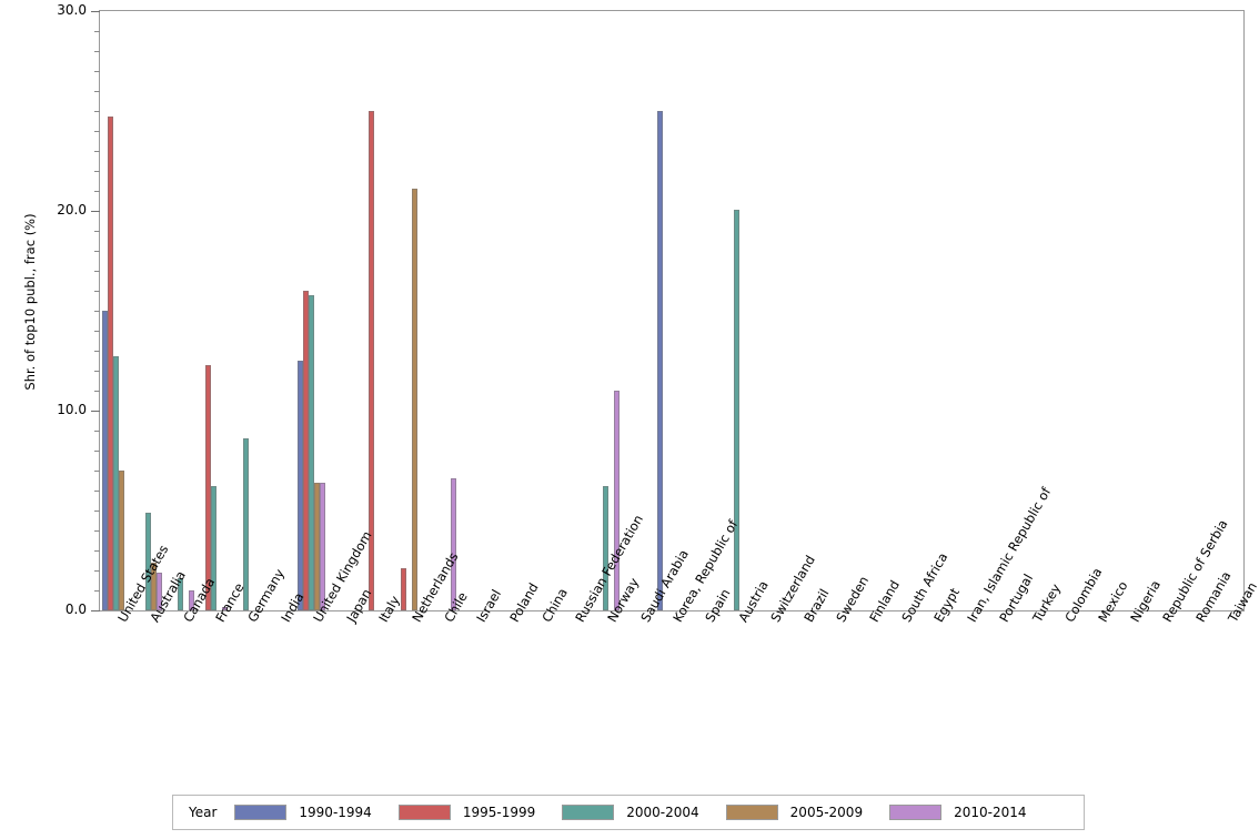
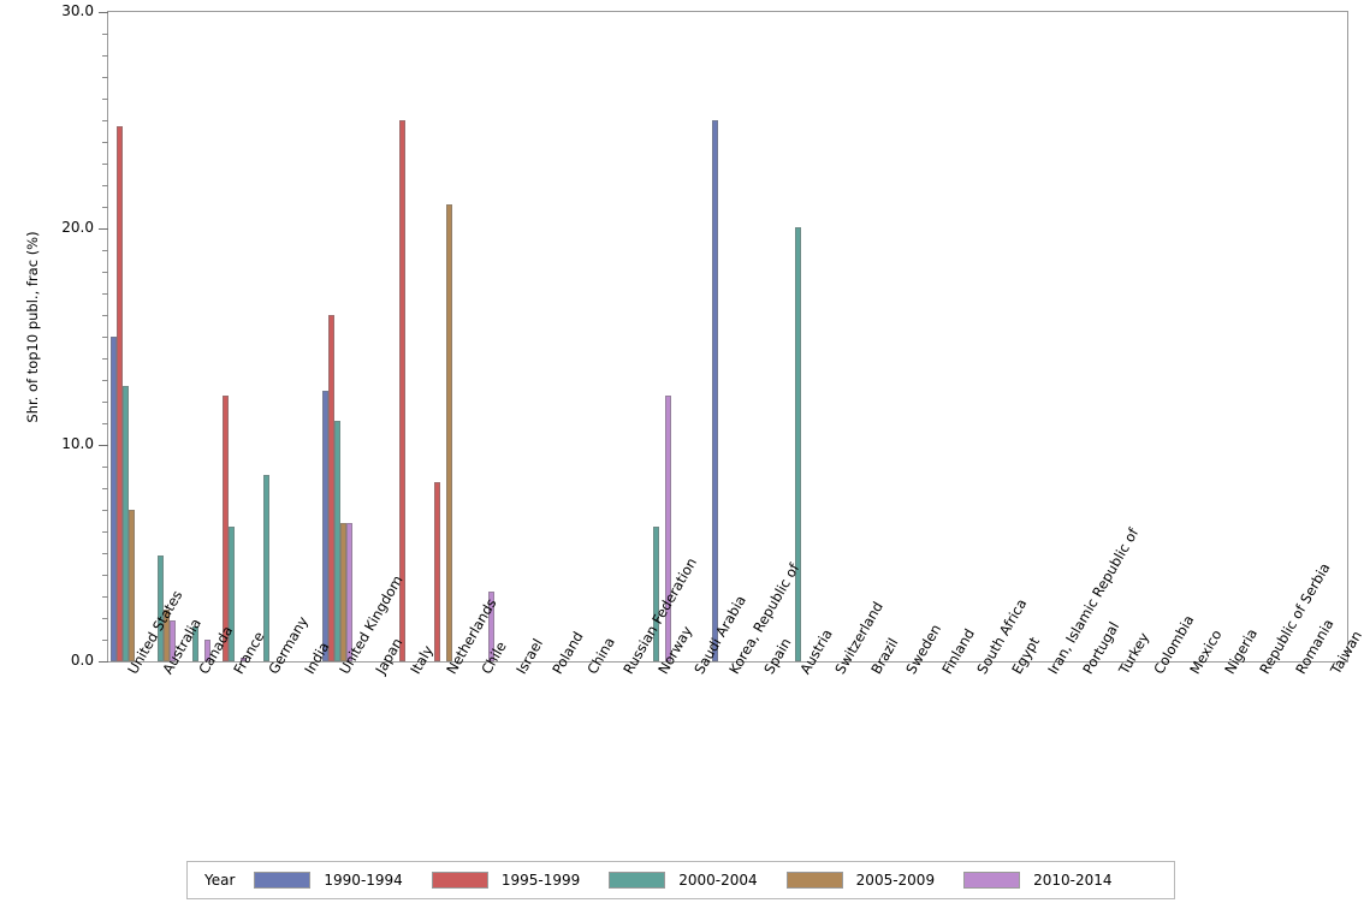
2000-2004/United Kingdom: 15.8 -> 11.1
1995-1999/Netherlands: 2.1 -> 8.3
2010-2014/Chile: 6.6 -> 3.2
2010-2014/Norway: 11.0 -> 12.3
